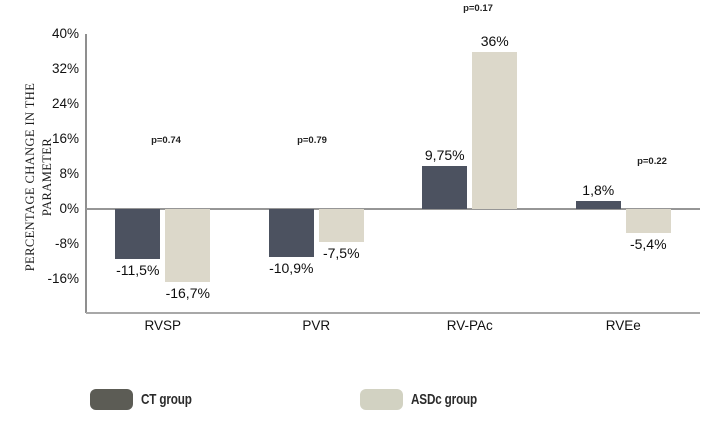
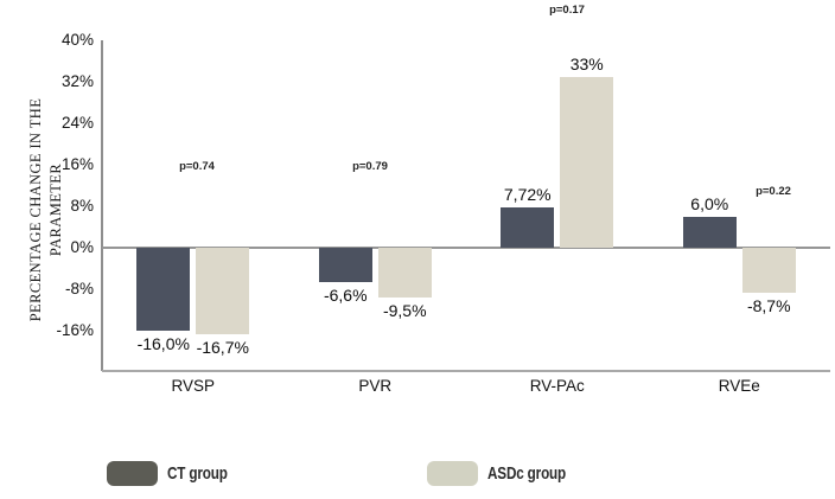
CT group/RVSP: -11,5% -> -16,0%
CT group/PVR: -10,9% -> -6,6%
ASDc group/PVR: -7,5% -> -9,5%
CT group/RV-PAc: 9,75% -> 7,72%
ASDc group/RV-PAc: 36% -> 33%
CT group/RVEe: 1,8% -> 6,0%
ASDc group/RVEe: -5,4% -> -8,7%
